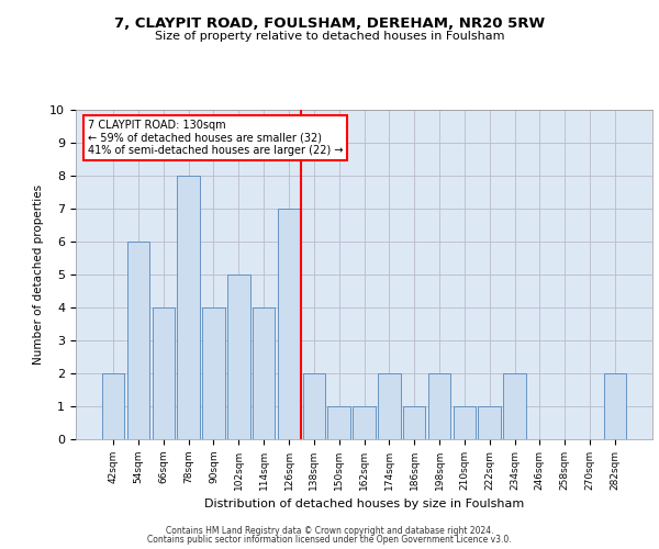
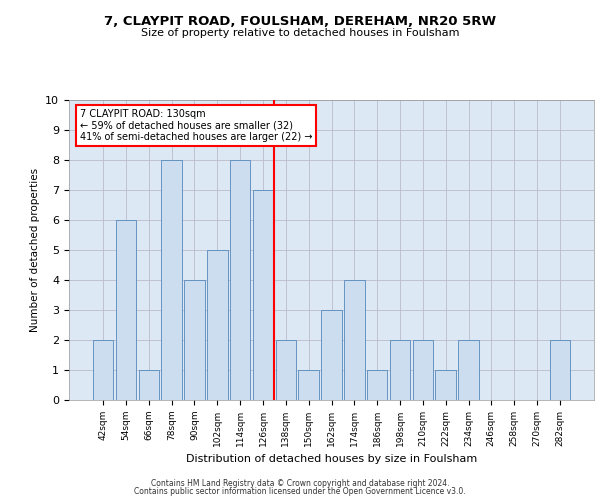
66sqm: 4 -> 1
114sqm: 4 -> 8
162sqm: 1 -> 3
174sqm: 2 -> 4
210sqm: 1 -> 2
